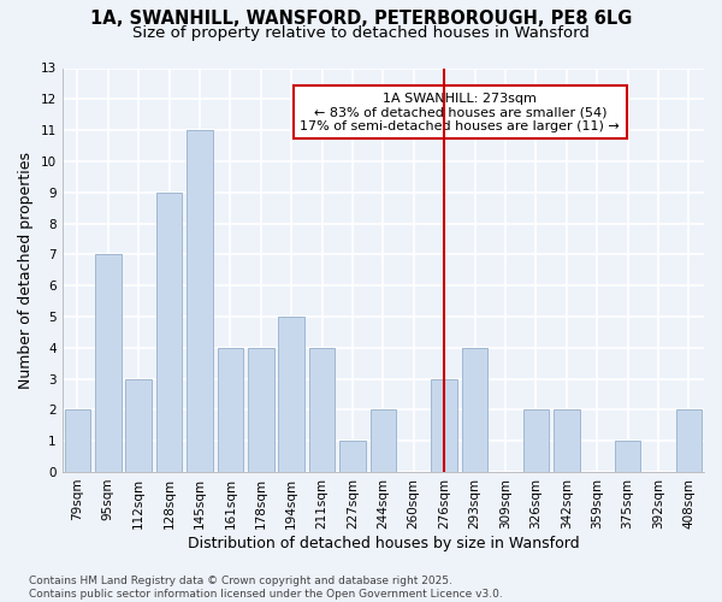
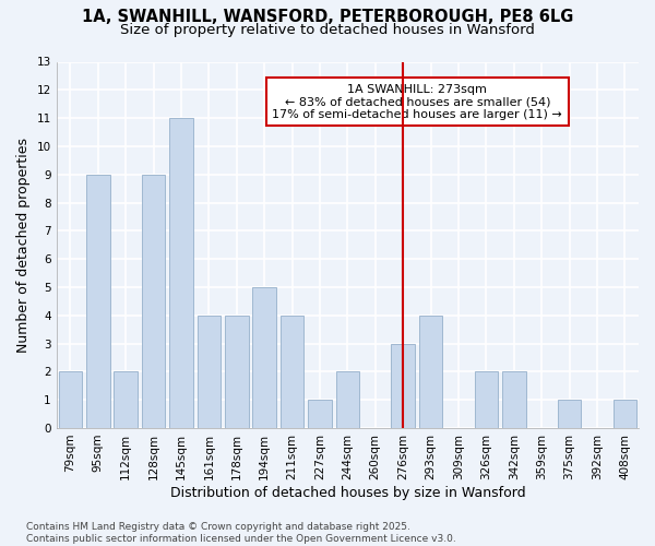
95sqm: 7 -> 9
112sqm: 3 -> 2
408sqm: 2 -> 1
